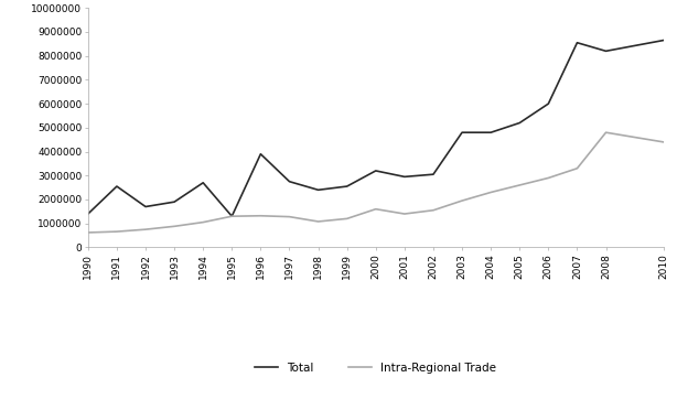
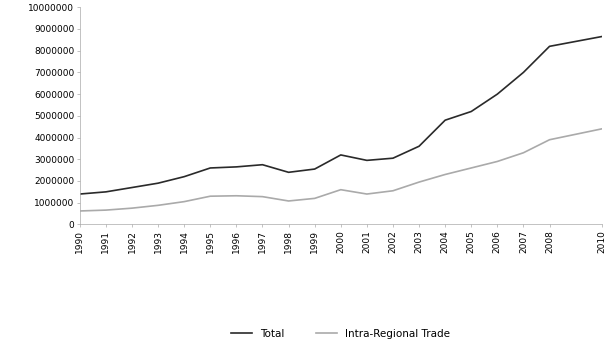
Total/1991: 2550000 -> 1500000
Total/1994: 2700000 -> 2200000
Total/1995: 1300000 -> 2600000
Total/1996: 3900000 -> 2650000
Total/2003: 4800000 -> 3600000
Total/2007: 8550000 -> 7000000
Intra-Regional Trade/2008: 4800000 -> 3900000
